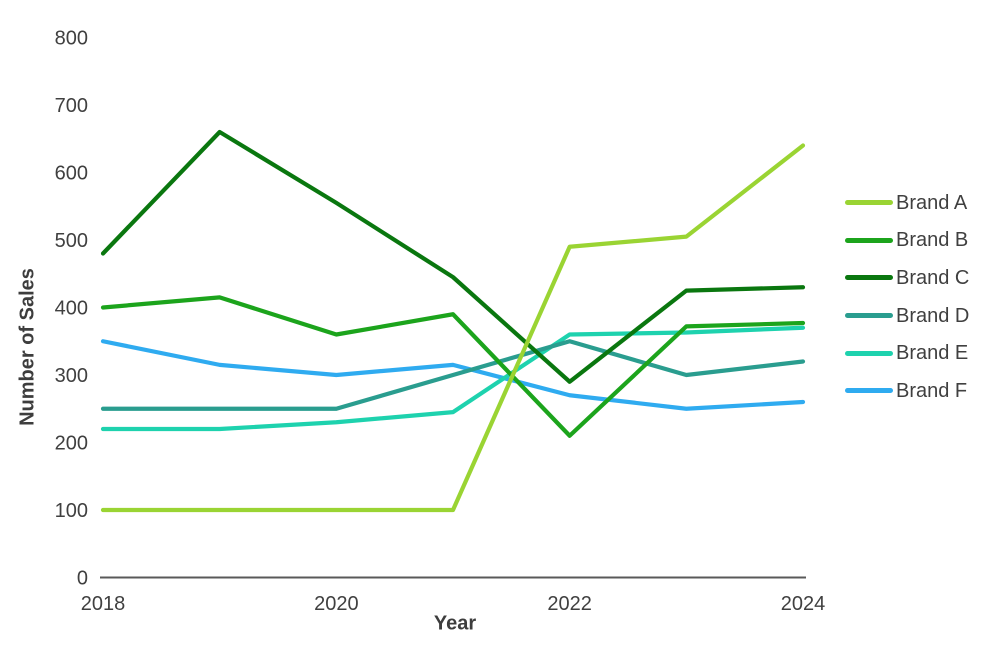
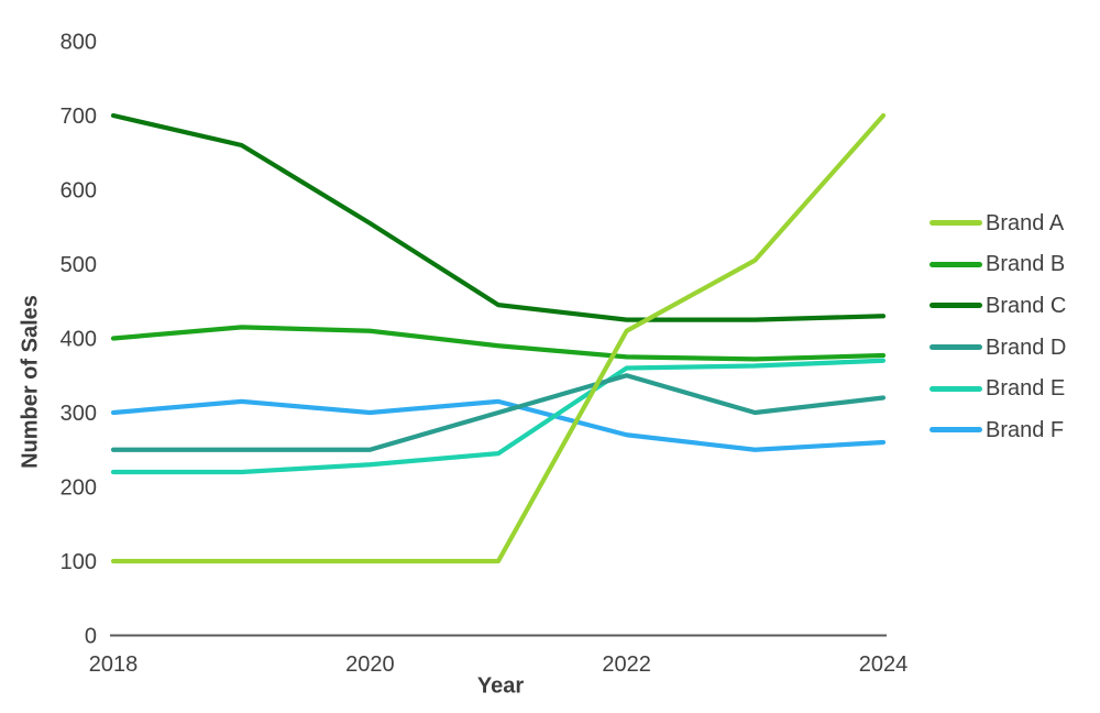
Brand C/2018: 480 -> 700
Brand F/2018: 350 -> 300
Brand B/2020: 360 -> 410
Brand A/2022: 490 -> 410
Brand B/2022: 210 -> 380
Brand C/2022: 290 -> 420
Brand A/2024: 640 -> 700
